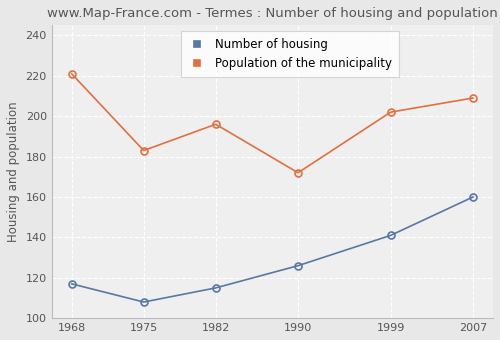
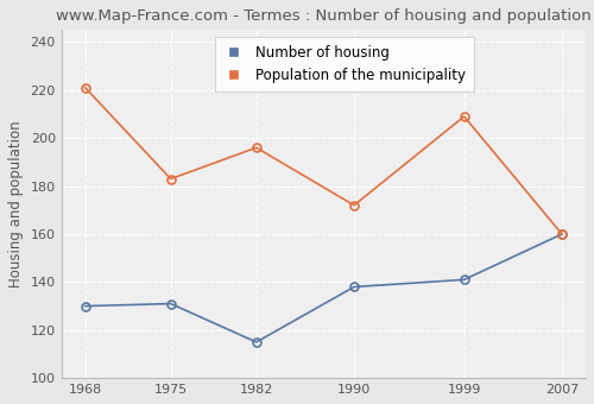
Number of housing/1968: 117 -> 130
Number of housing/1975: 108 -> 131
Number of housing/1990: 126 -> 138
Population of the municipality/1999: 202 -> 209
Population of the municipality/2007: 209 -> 160
